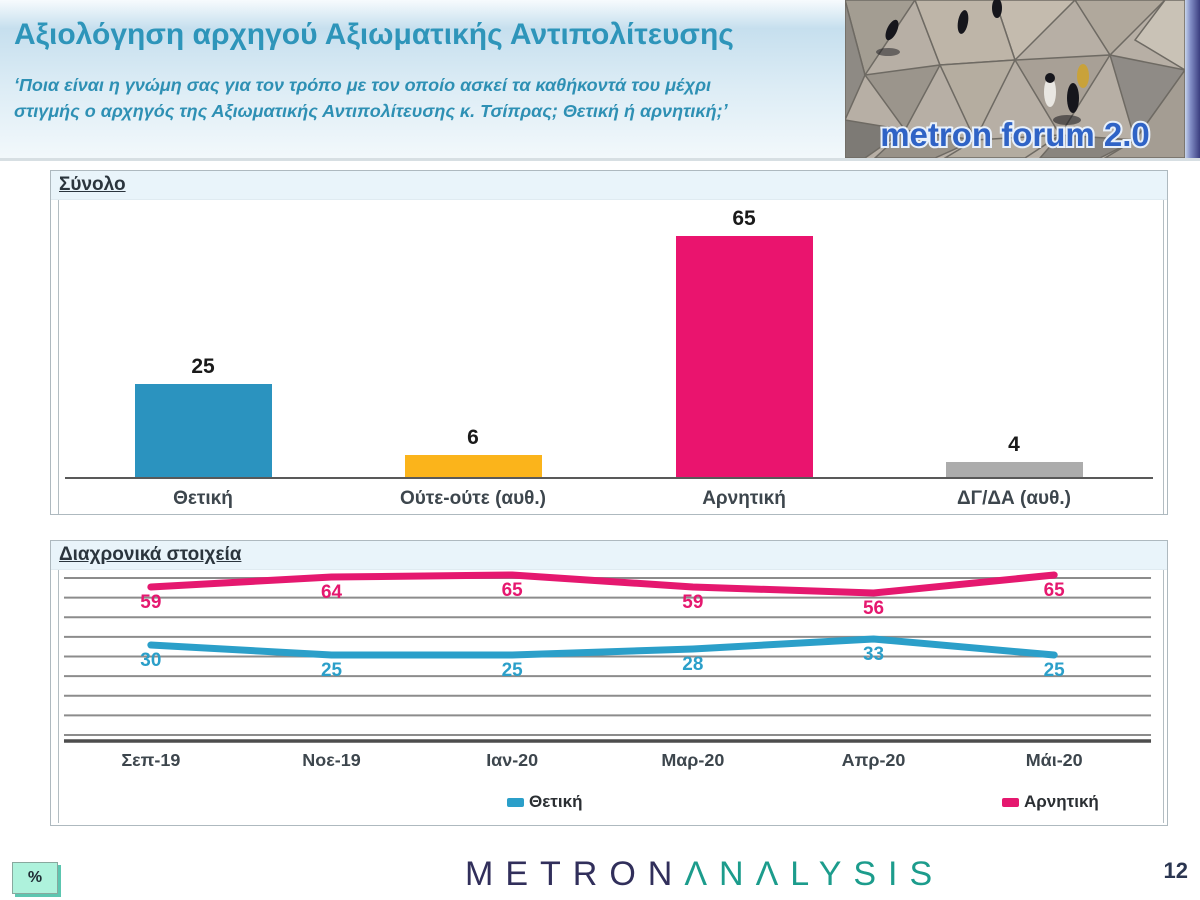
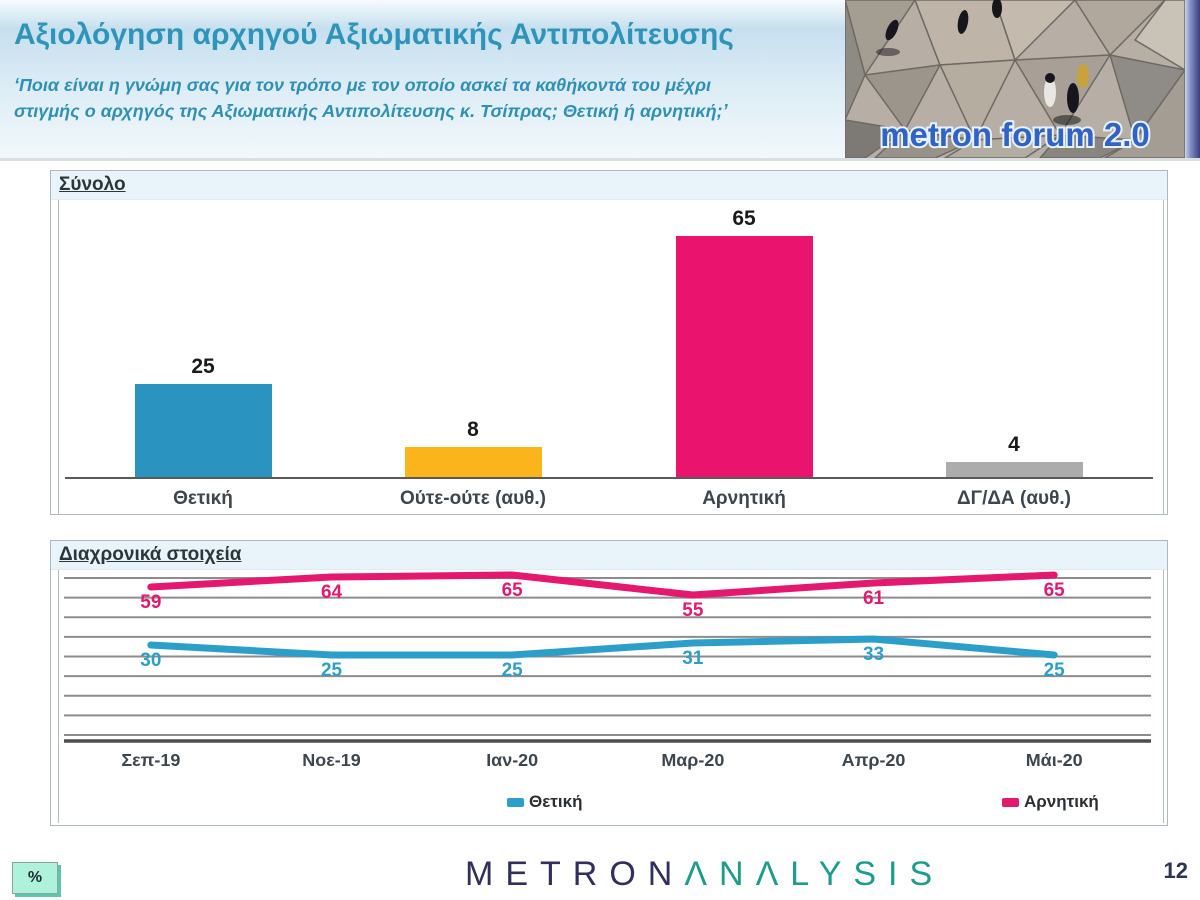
Σύνολο/Ούτε-ούτε (αυθ.): 6 -> 8
Διαχρονικά στοιχεία/Θετική/Μαρ-20: 28 -> 31
Διαχρονικά στοιχεία/Αρνητική/Μαρ-20: 59 -> 55
Διαχρονικά στοιχεία/Αρνητική/Απρ-20: 56 -> 61
